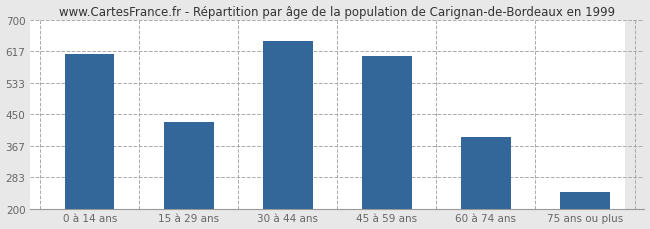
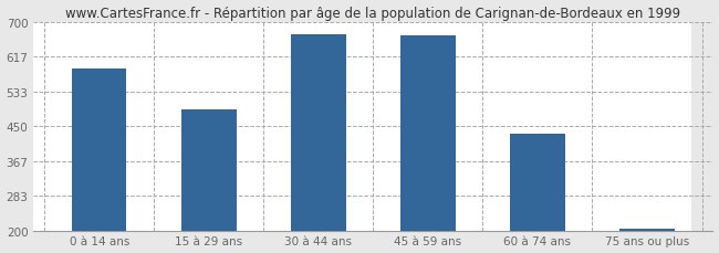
0 à 14 ans: 610 -> 590
15 à 29 ans: 430 -> 492
30 à 44 ans: 645 -> 672
45 à 59 ans: 605 -> 668
60 à 74 ans: 390 -> 432
75 ans ou plus: 245 -> 203
